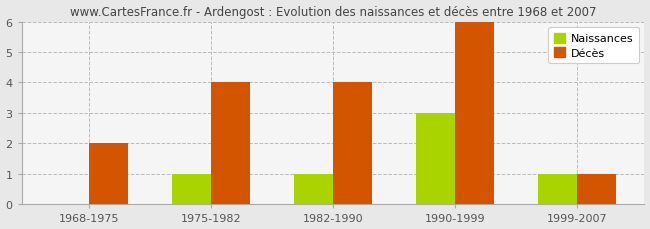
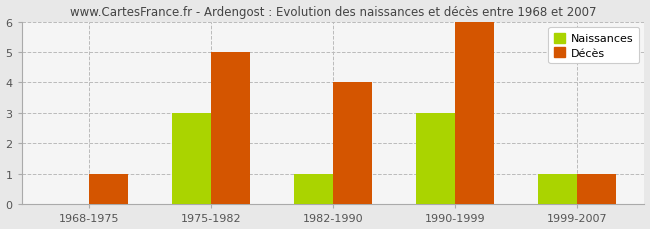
Décès/1968-1975: 2 -> 1
Naissances/1975-1982: 1 -> 3
Décès/1975-1982: 4 -> 5
